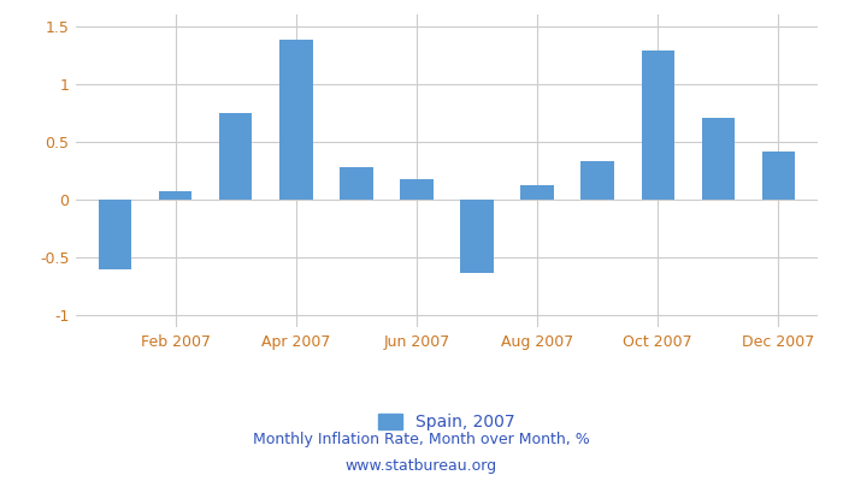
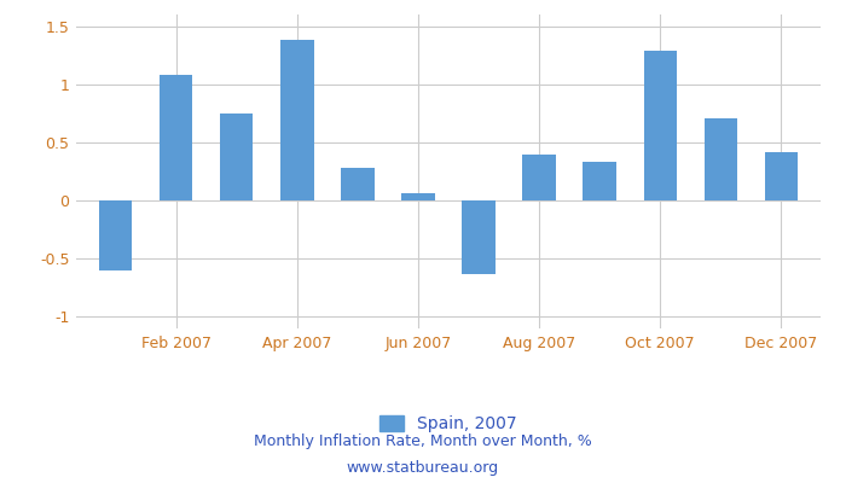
Feb 2007: 0.07 -> 1.08
Jun 2007: 0.18 -> 0.06
Aug 2007: 0.13 -> 0.40
